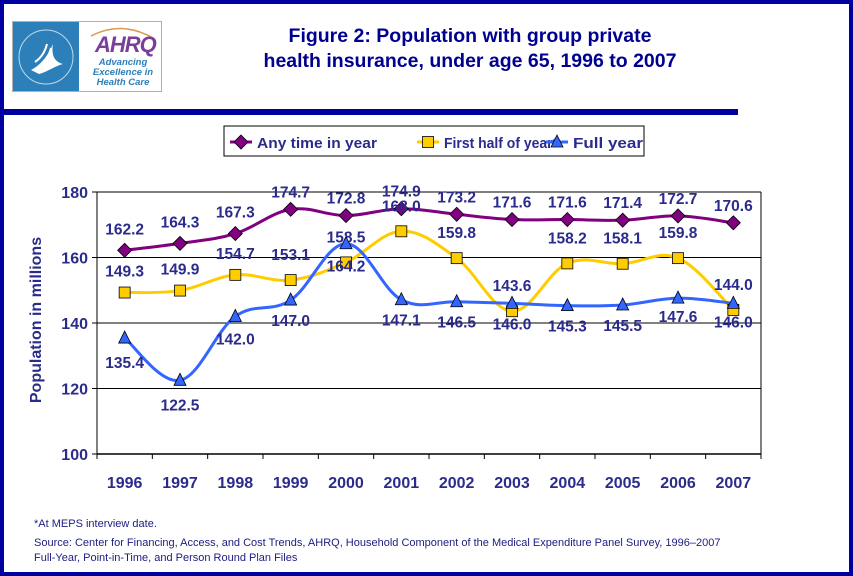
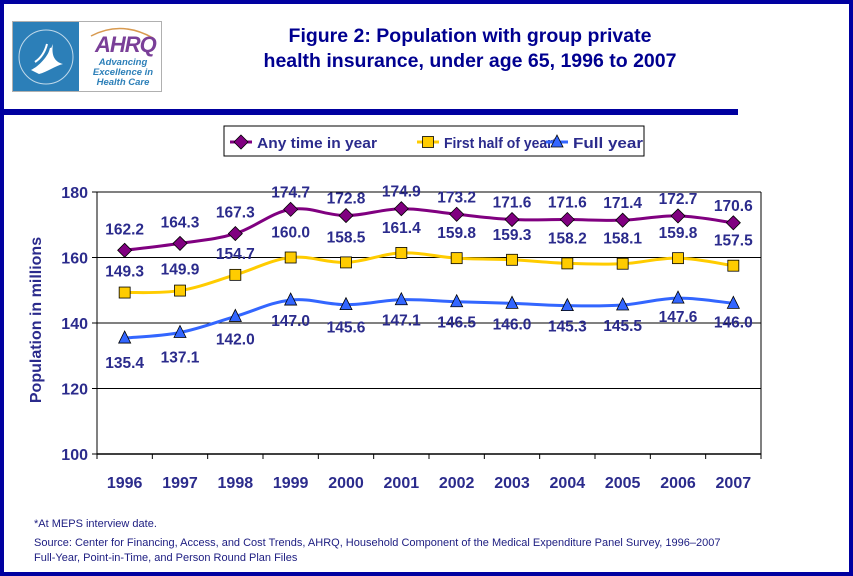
Full year/1997: 122.5 -> 137.1
First half of year*/1999: 153.1 -> 160.0
Full year/2000: 164.2 -> 145.6
First half of year*/2001: 168.0 -> 161.4
First half of year*/2003: 143.6 -> 159.3
First half of year*/2007: 144.0 -> 157.5
